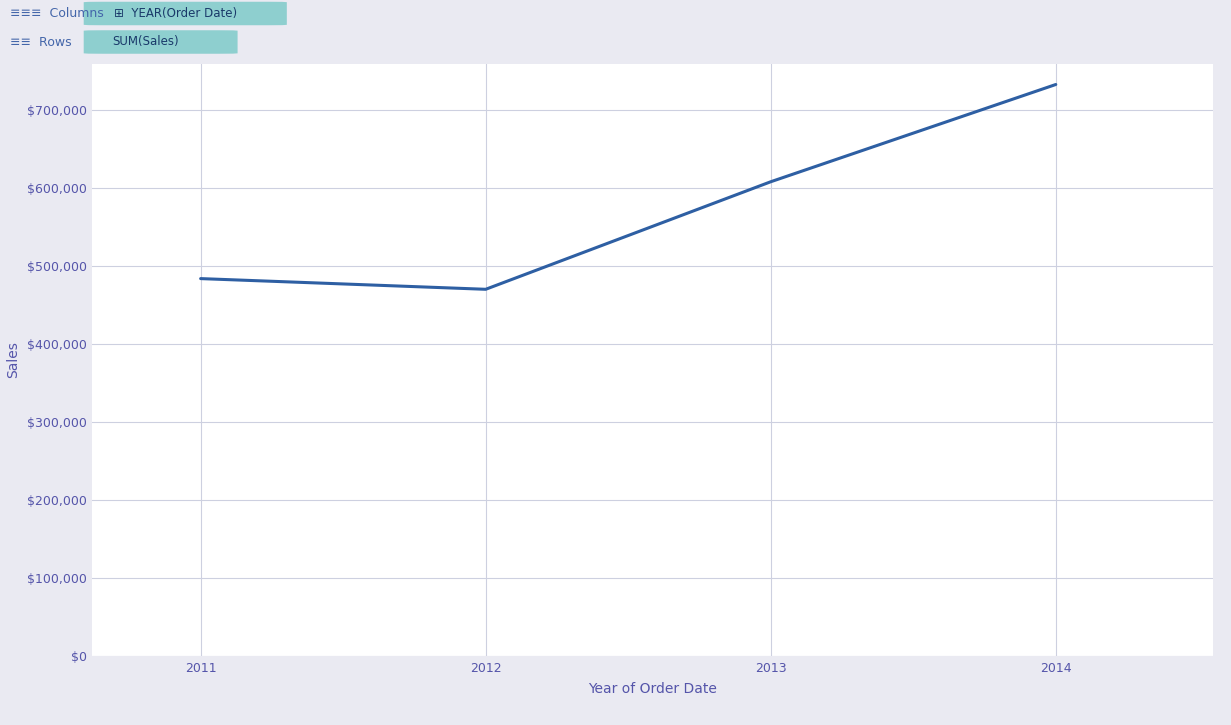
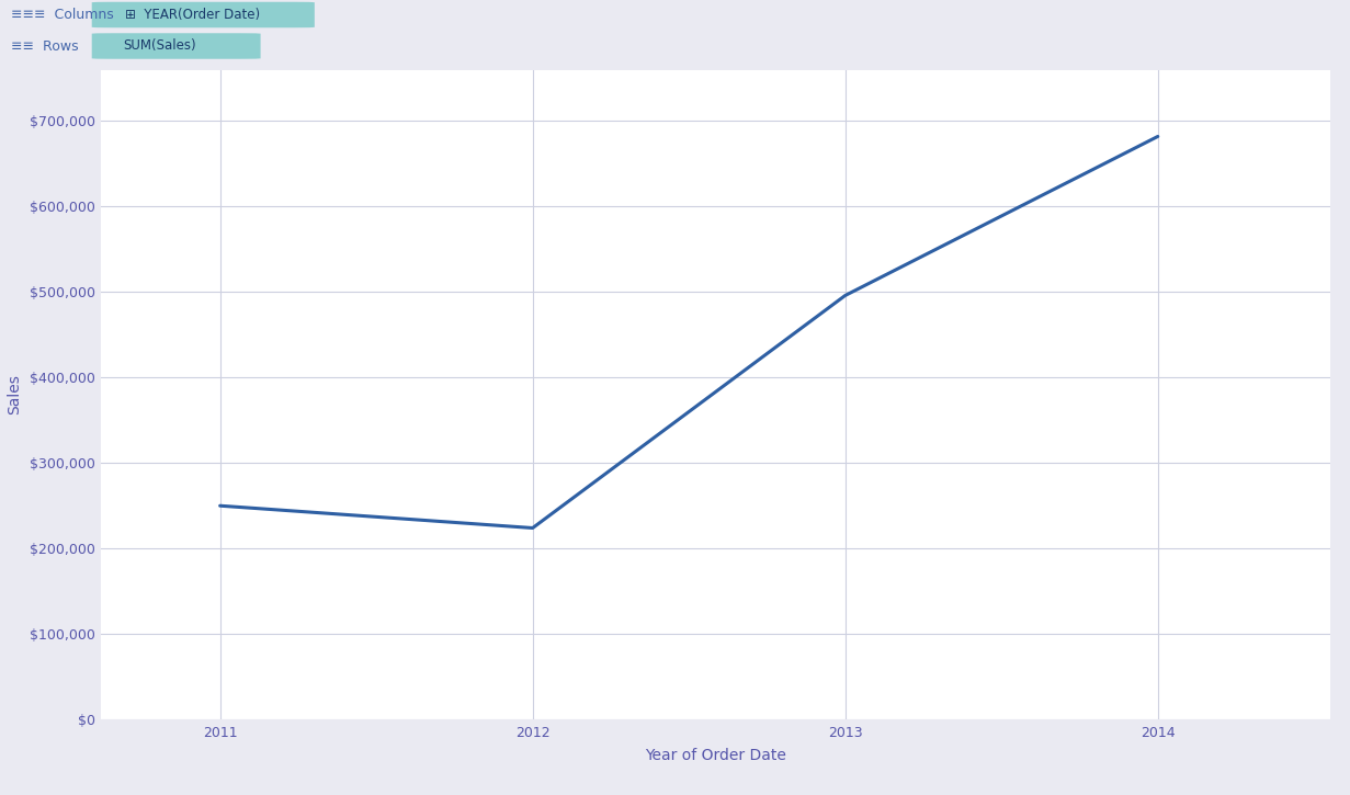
2011: $484,000 -> $250,000
2012: $471,000 -> $224,000
2013: $608,000 -> $496,000
2014: $733,000 -> $682,000
